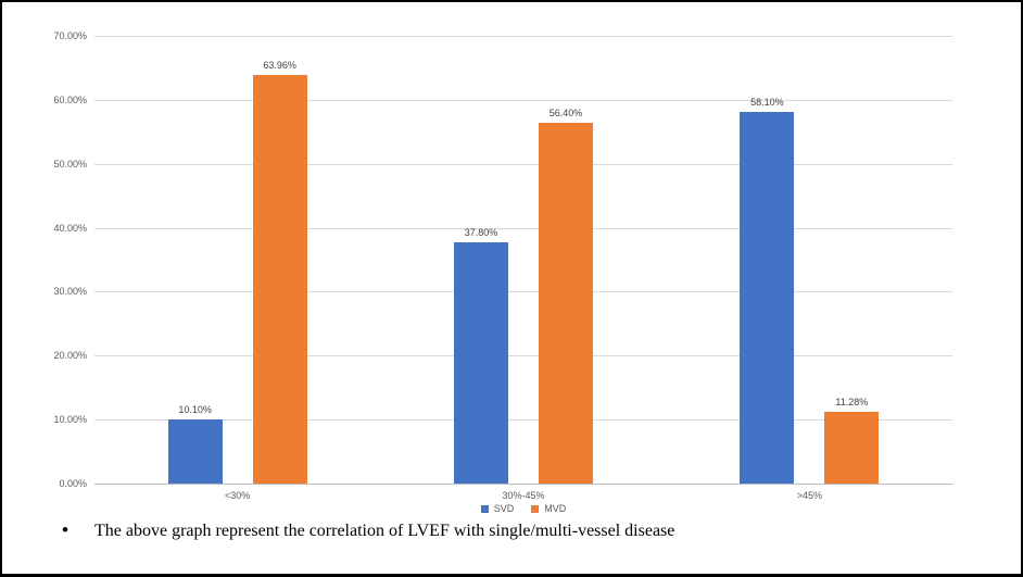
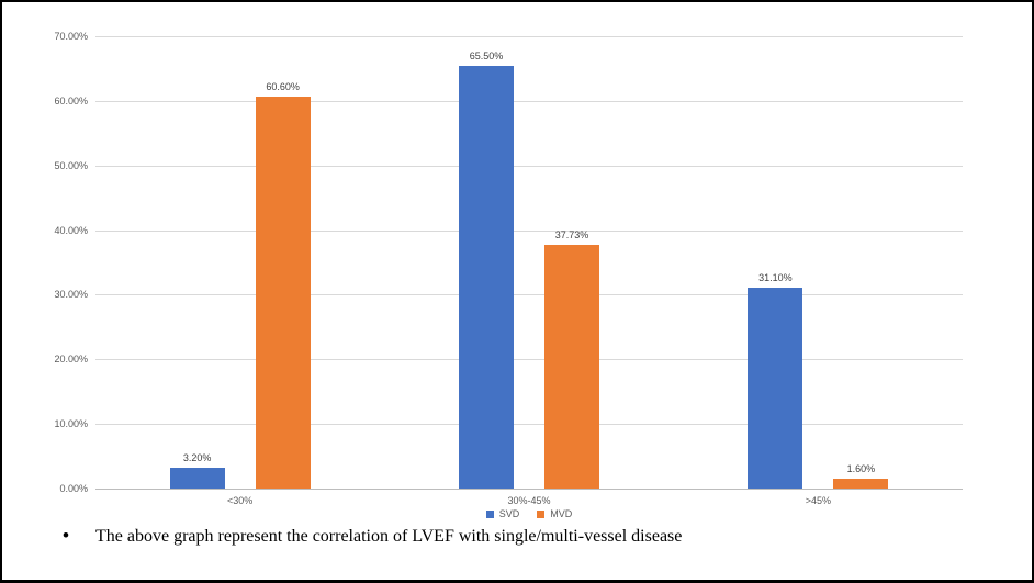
SVD/<30%: 10.10% -> 3.20%
MVD/<30%: 63.96% -> 60.60%
SVD/30%-45%: 37.80% -> 65.50%
MVD/30%-45%: 56.40% -> 37.73%
SVD/>45%: 58.10% -> 31.10%
MVD/>45%: 11.28% -> 1.60%
